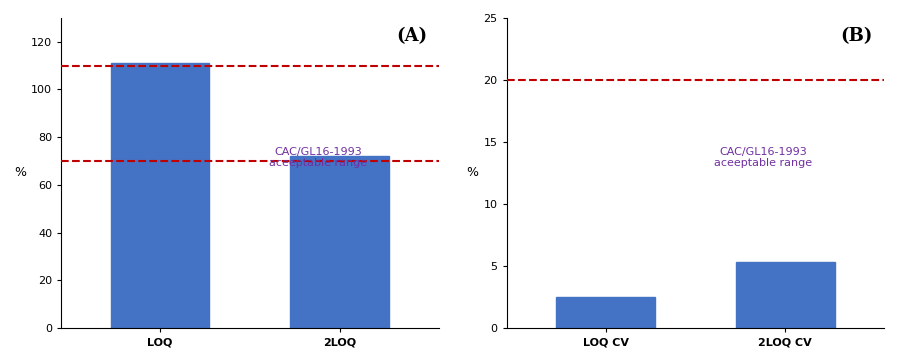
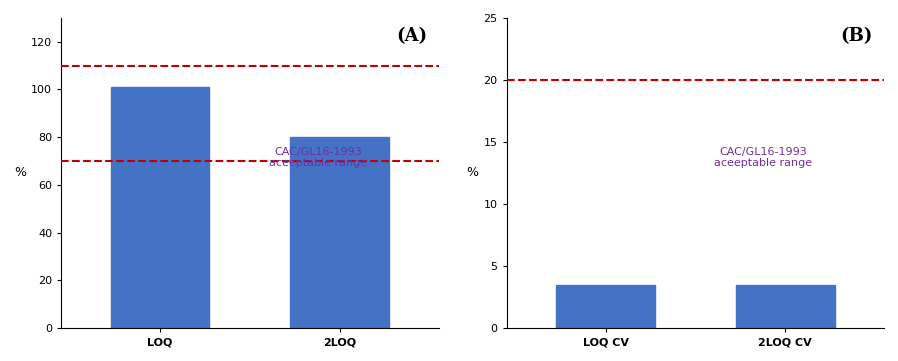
LOQ: 111 -> 101
2LOQ: 72 -> 80
LOQ CV: 2.5 -> 3.5
2LOQ CV: 5.3 -> 3.5
